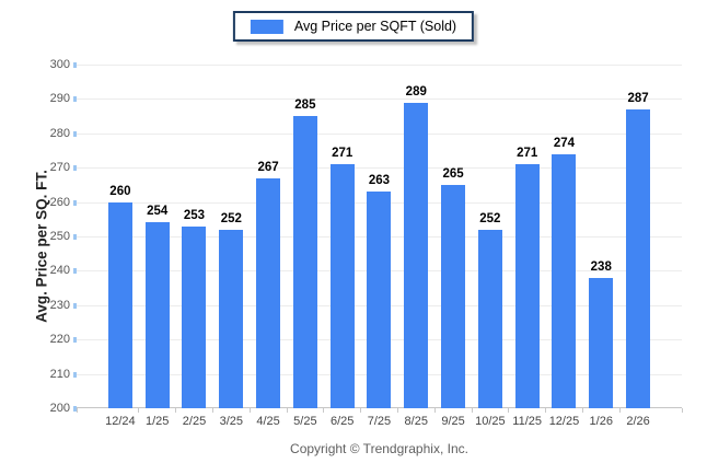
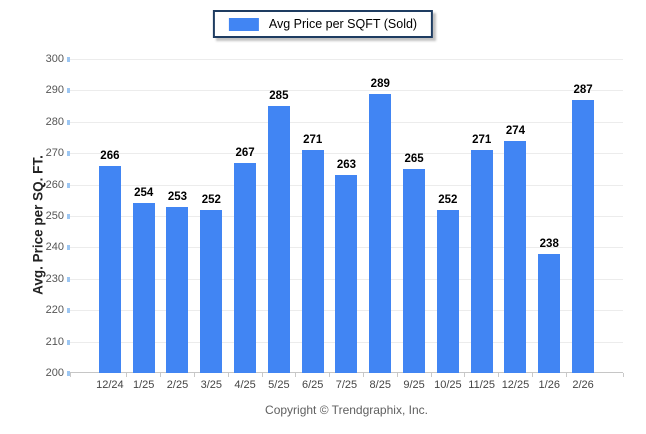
12/24: 260 -> 266
